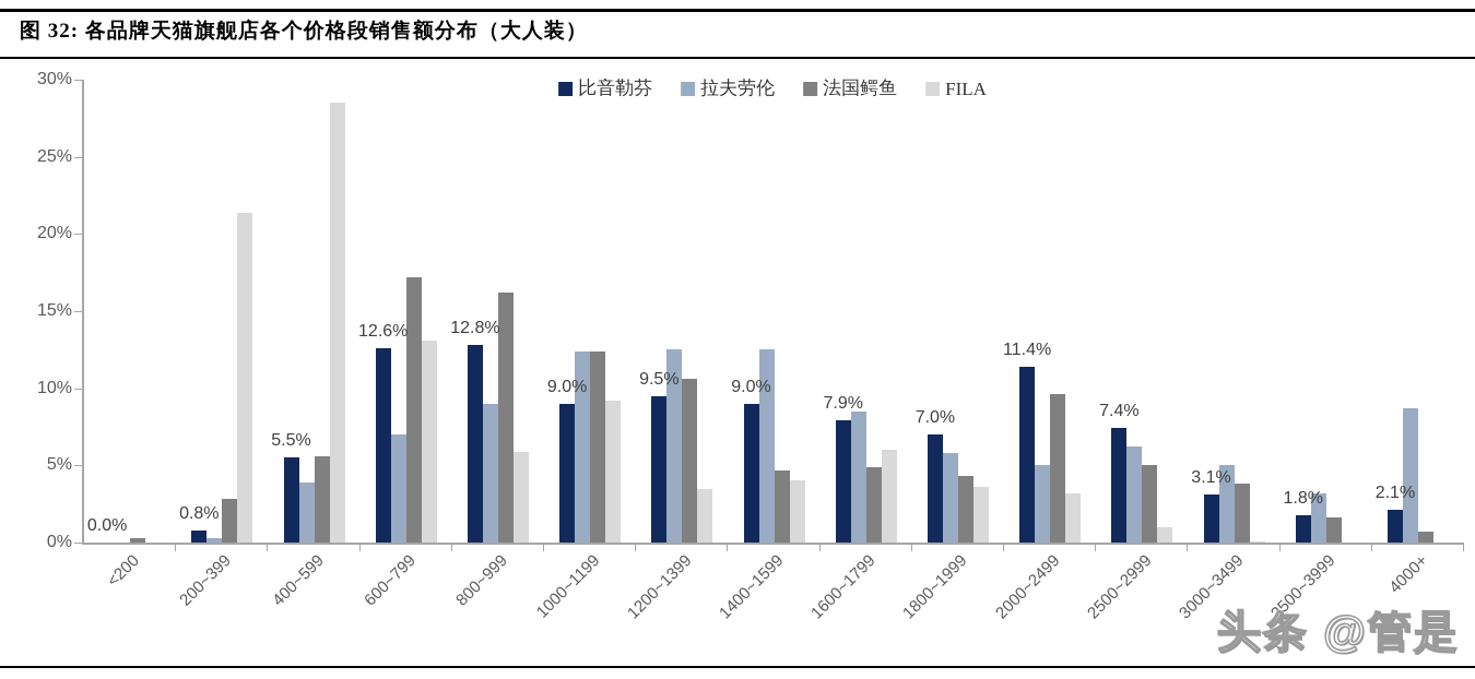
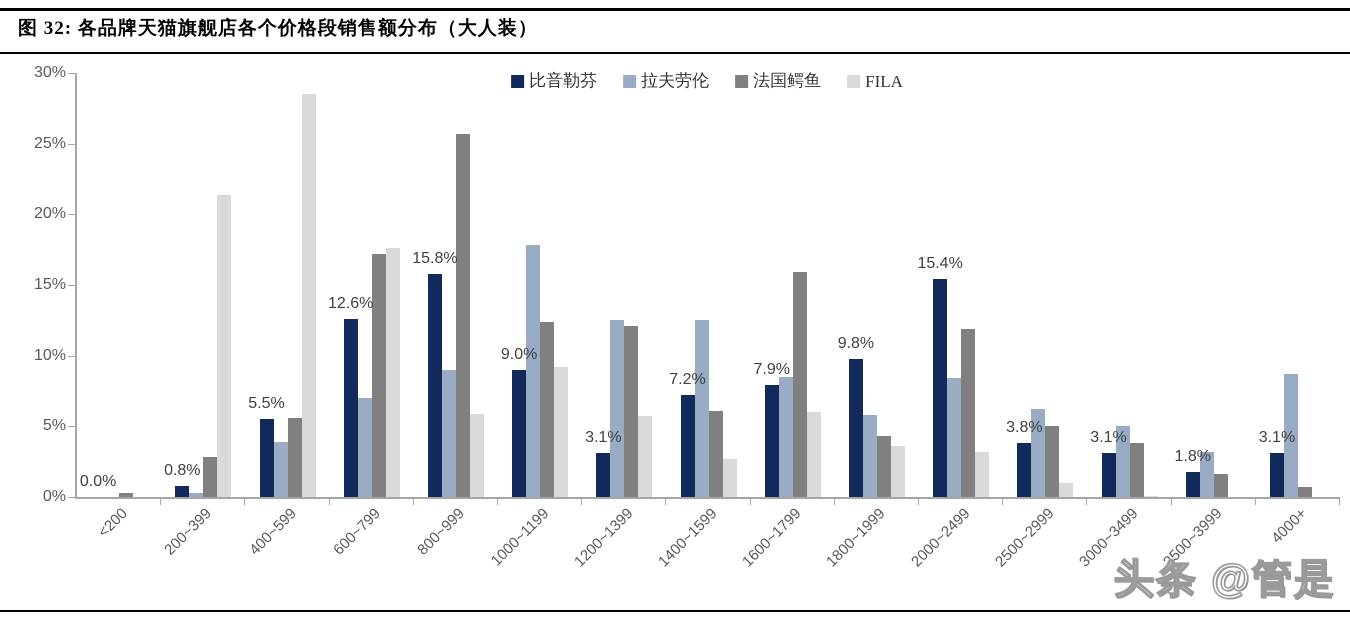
FILA/600~799: 13.1% -> 17.6%
比音勒芬/800~999: 12.8% -> 15.8%
法国鳄鱼/800~999: 16.2% -> 25.7%
拉夫劳伦/1000~1199: 12.4% -> 17.8%
比音勒芬/1200~1399: 9.5% -> 3.1%
法国鳄鱼/1200~1399: 10.6% -> 12.1%
FILA/1200~1399: 3.5% -> 5.7%
比音勒芬/1400~1599: 9.0% -> 7.2%
法国鳄鱼/1400~1599: 4.7% -> 6.1%
FILA/1400~1599: 4.0% -> 2.7%
法国鳄鱼/1600~1799: 4.9% -> 15.9%
比音勒芬/1800~1999: 7.0% -> 9.8%
比音勒芬/2000~2499: 11.4% -> 15.4%
拉夫劳伦/2000~2499: 5.0% -> 8.4%
法国鳄鱼/2000~2499: 9.6% -> 11.9%
比音勒芬/2500~2999: 7.4% -> 3.8%
比音勒芬/4000+: 2.1% -> 3.1%
